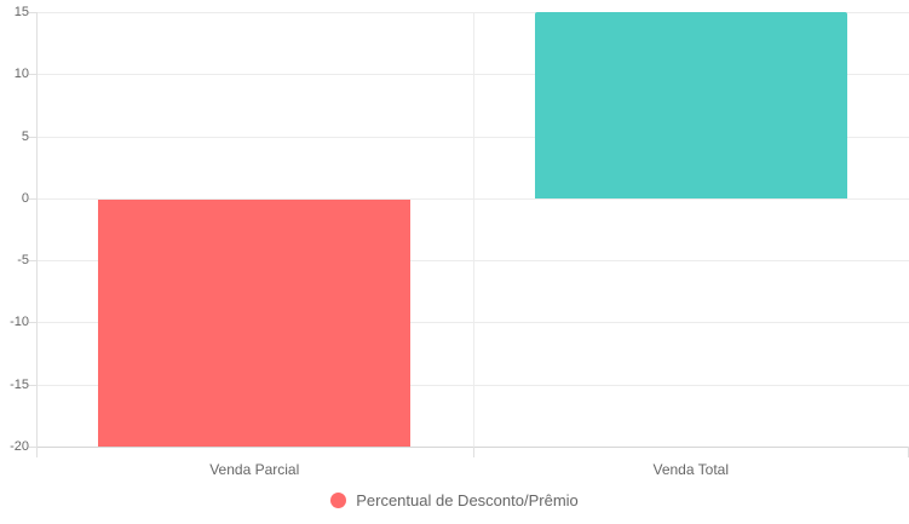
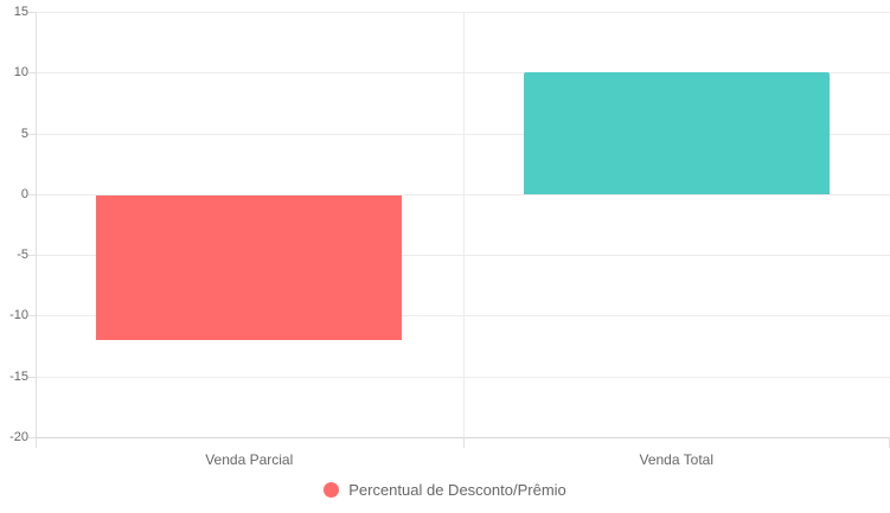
Venda Parcial: -20 -> -12
Venda Total: 15 -> 10
